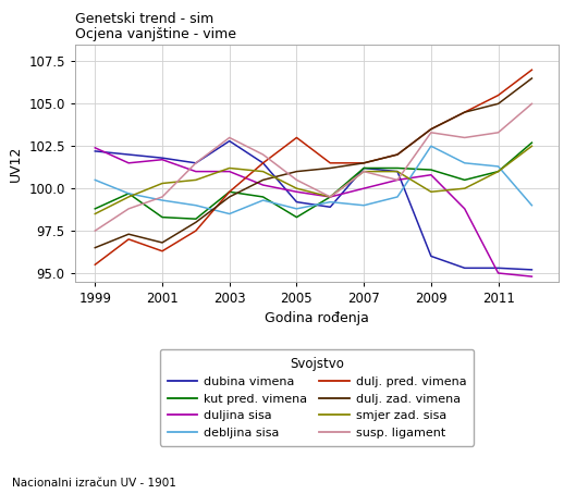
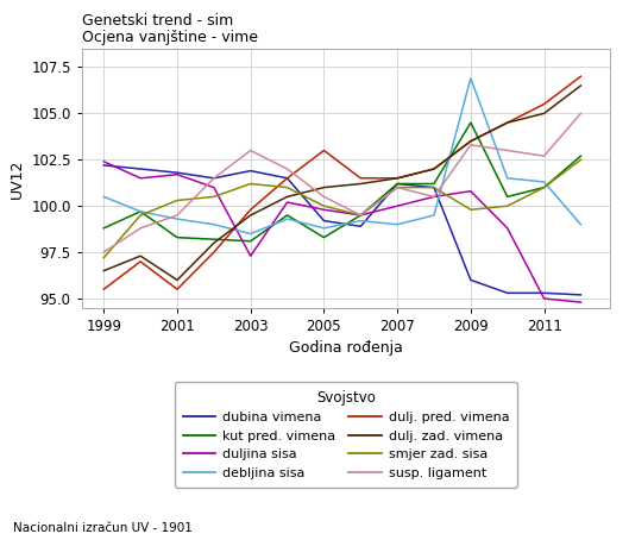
smjer zad. sisa/1999: 98.5 -> 97.2
dulj. pred. vimena/2001: 96.3 -> 95.5
dulj. zad. vimena/2001: 96.8 -> 96.0
dubina vimena/2003: 102.8 -> 101.9
kut pred. vimena/2003: 99.8 -> 98.1
duljina sisa/2003: 101.0 -> 97.3
kut pred. vimena/2009: 101.1 -> 104.5
debljina sisa/2009: 102.5 -> 106.9
susp. ligament/2011: 103.3 -> 102.7
